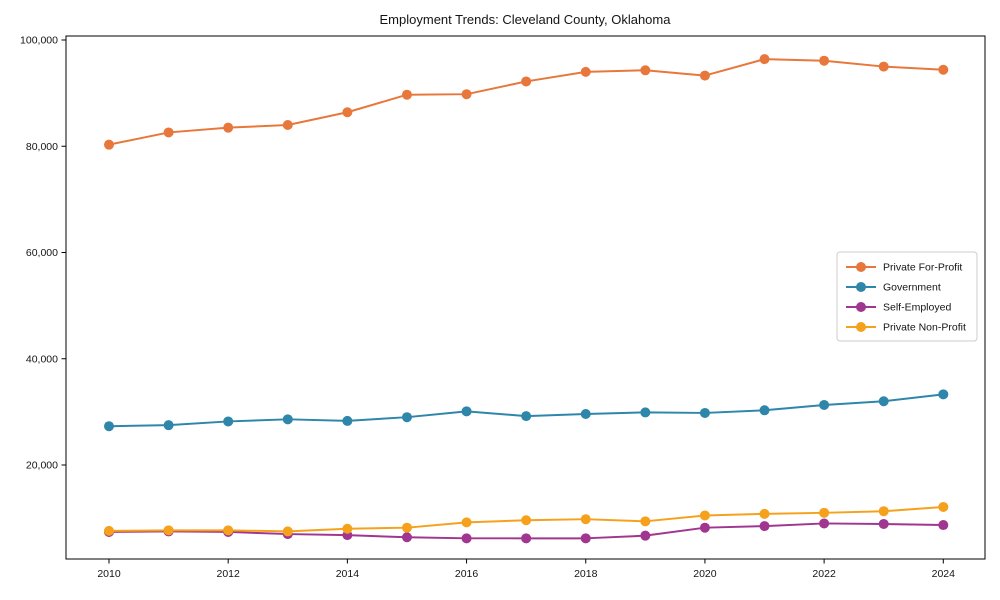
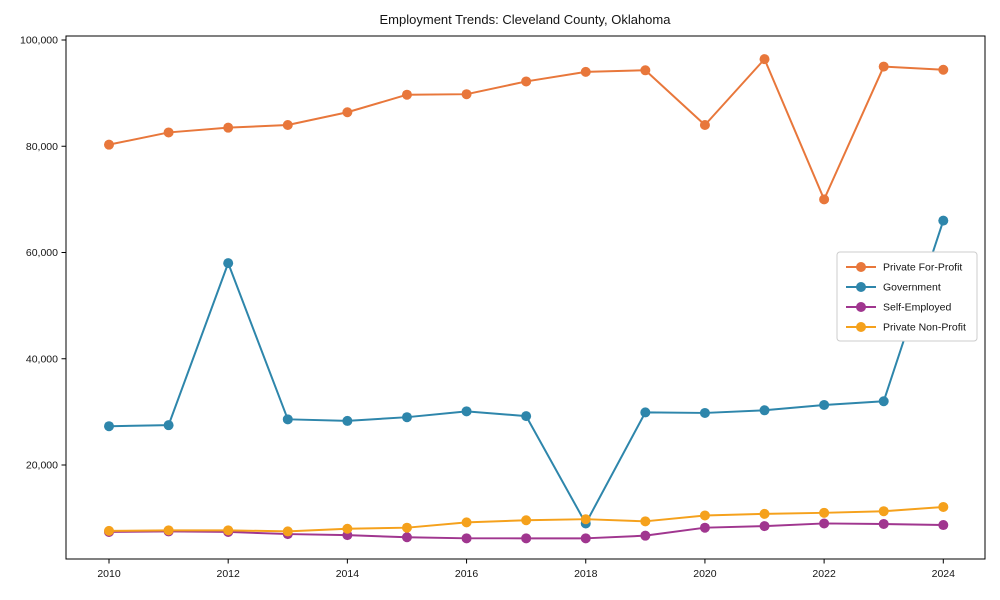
Government/2012: 28000 -> 58000
Government/2018: 30000 -> 9000
Private For-Profit/2020: 93000 -> 84000
Private For-Profit/2022: 96000 -> 70000
Government/2024: 33000 -> 66000
